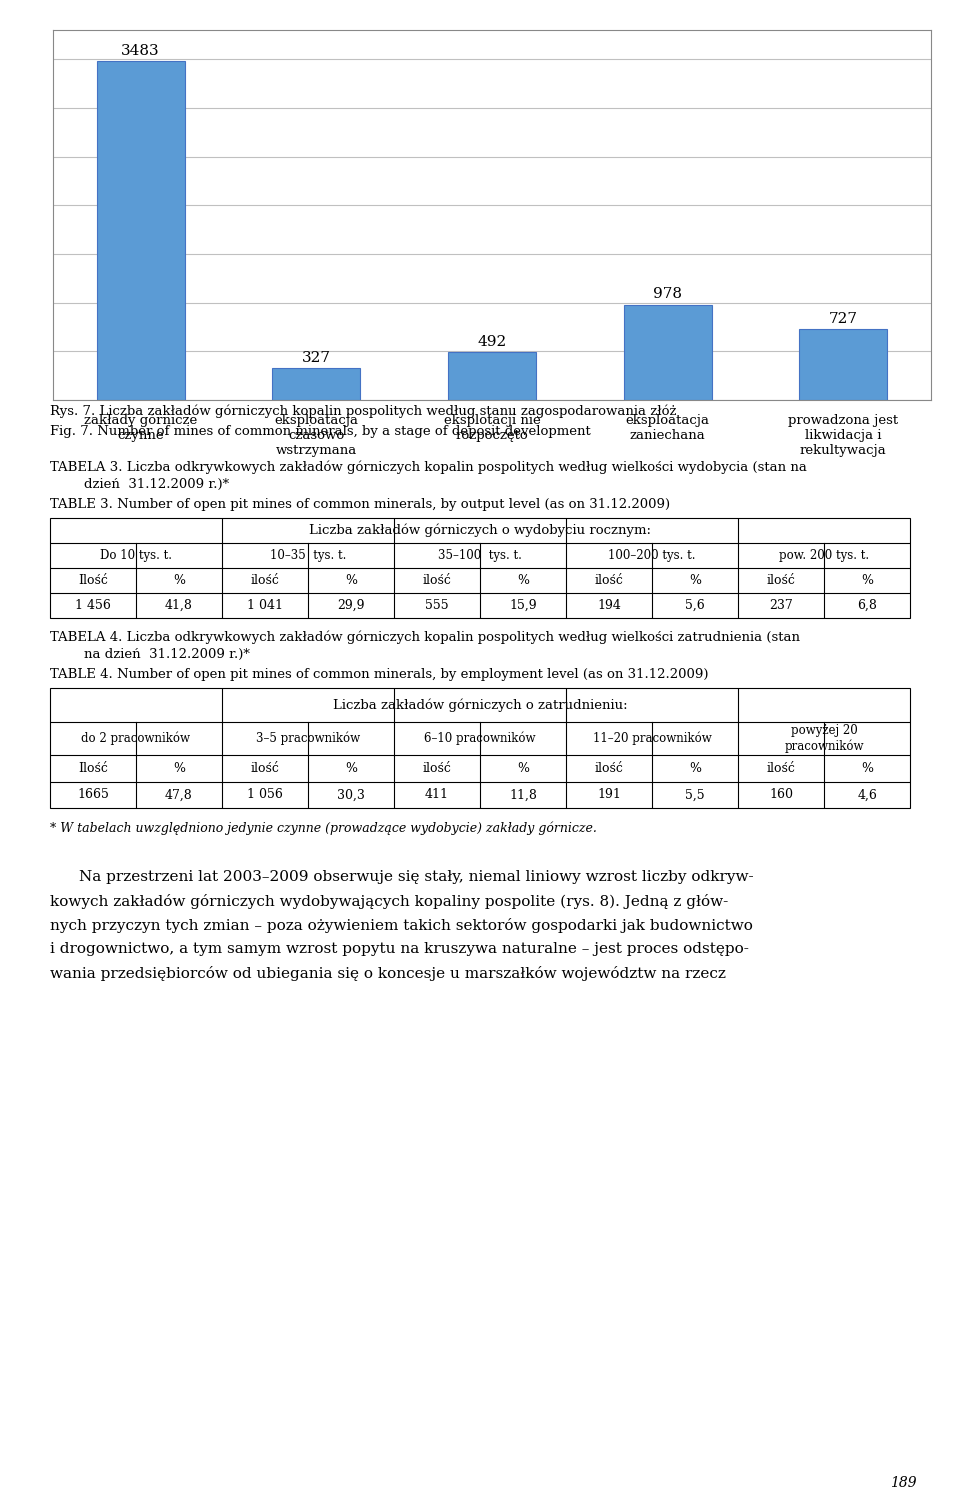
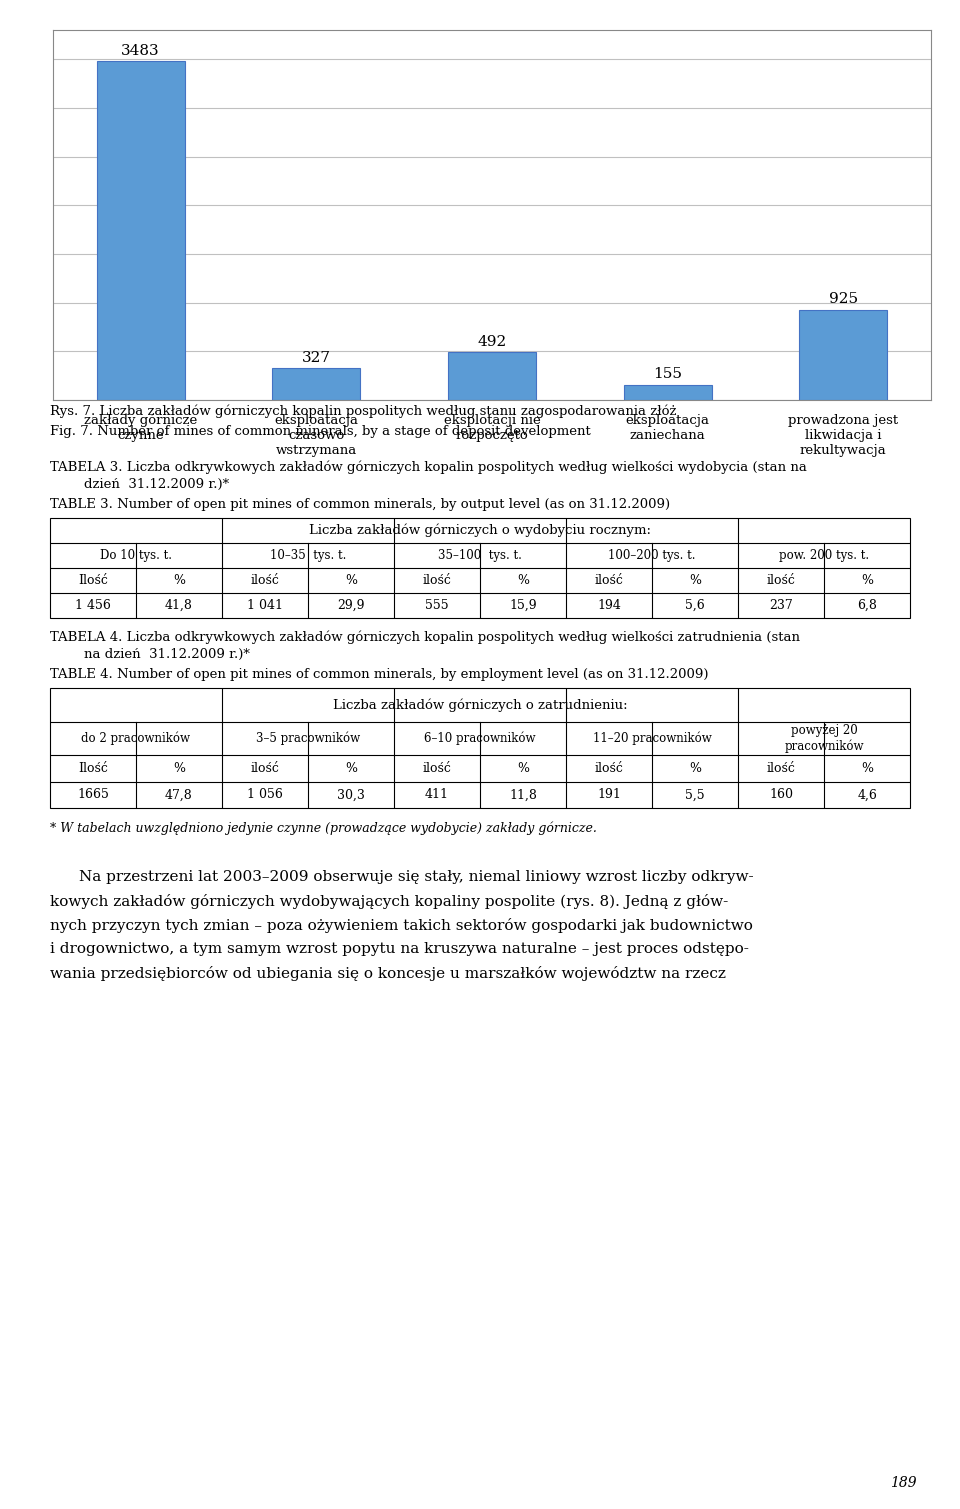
eksploatacja zaniechana: 978 -> 155
prowadzona jest likwidacja i rekultywacja: 727 -> 925
